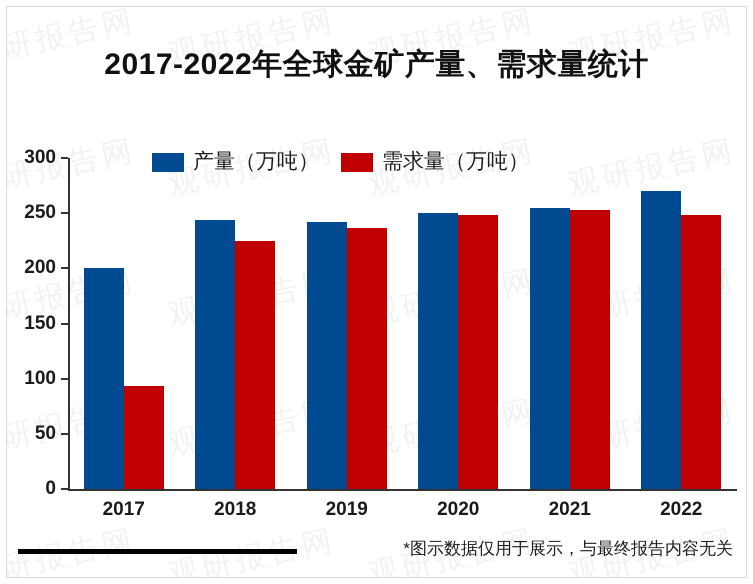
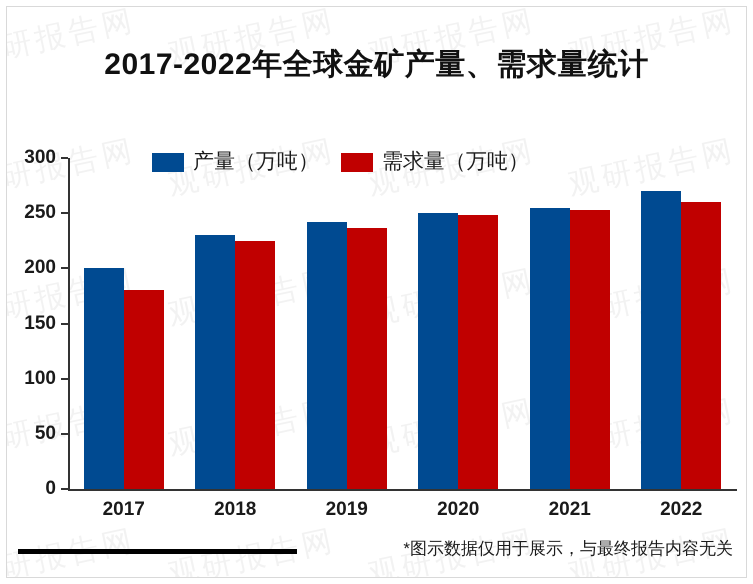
需求量（万吨）/2017: 93 -> 180
产量（万吨）/2018: 244 -> 230
需求量（万吨）/2022: 248 -> 260
